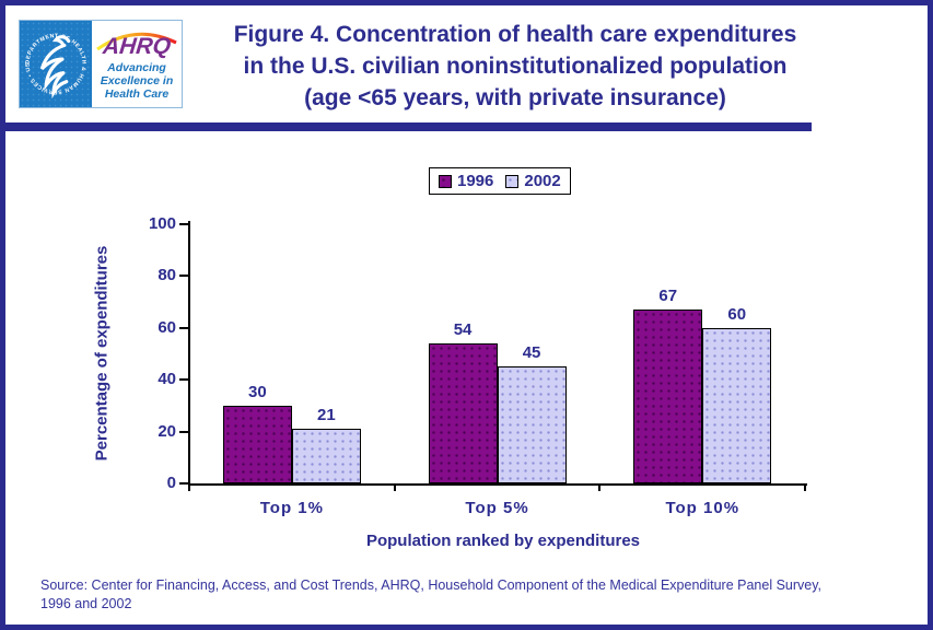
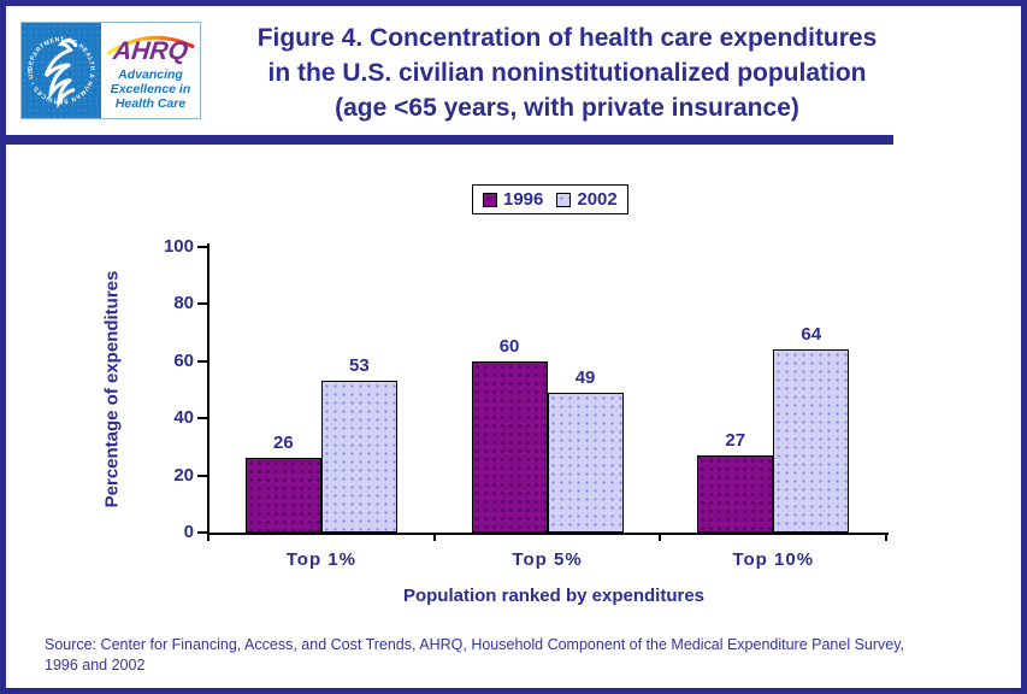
1996/Top 1%: 30 -> 26
2002/Top 1%: 21 -> 53
1996/Top 5%: 54 -> 60
2002/Top 5%: 45 -> 49
1996/Top 10%: 67 -> 27
2002/Top 10%: 60 -> 64
